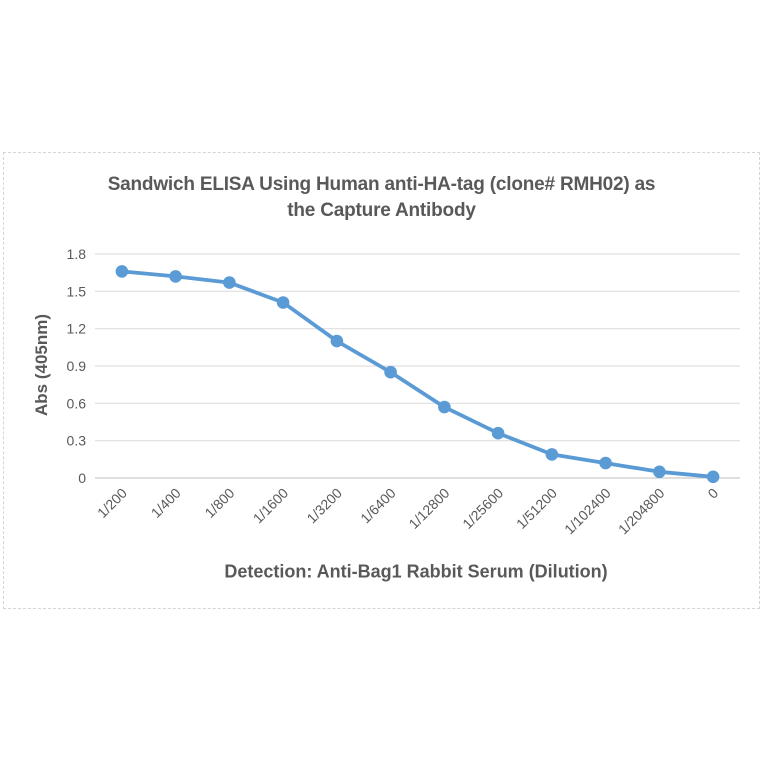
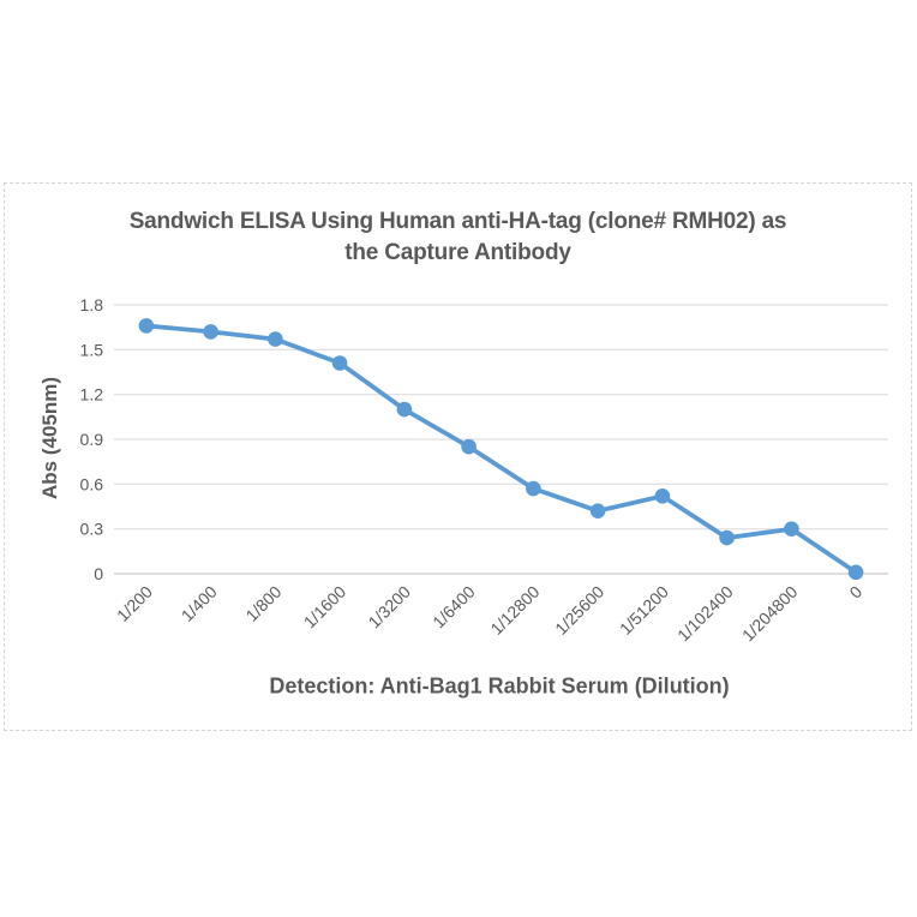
1/25600: 0.36 -> 0.42
1/51200: 0.19 -> 0.52
1/102400: 0.12 -> 0.24
1/204800: 0.05 -> 0.30
